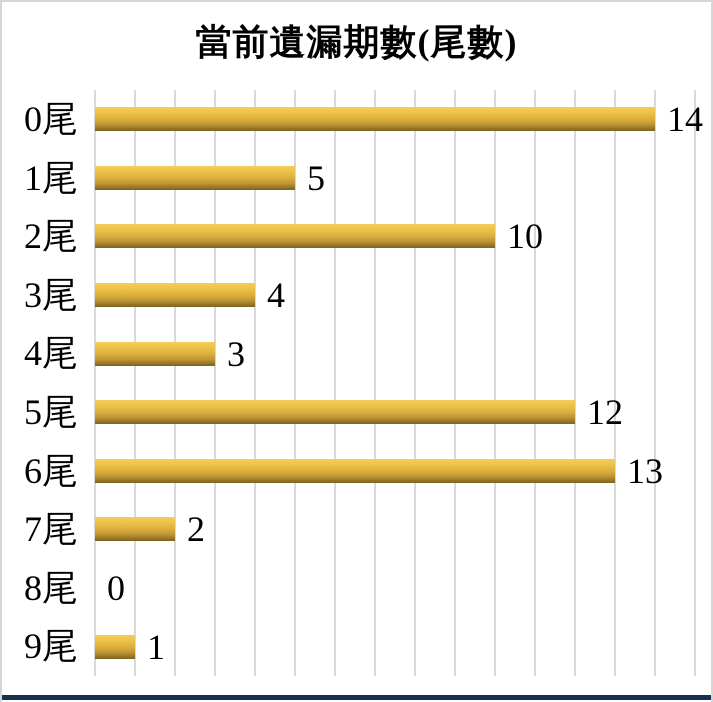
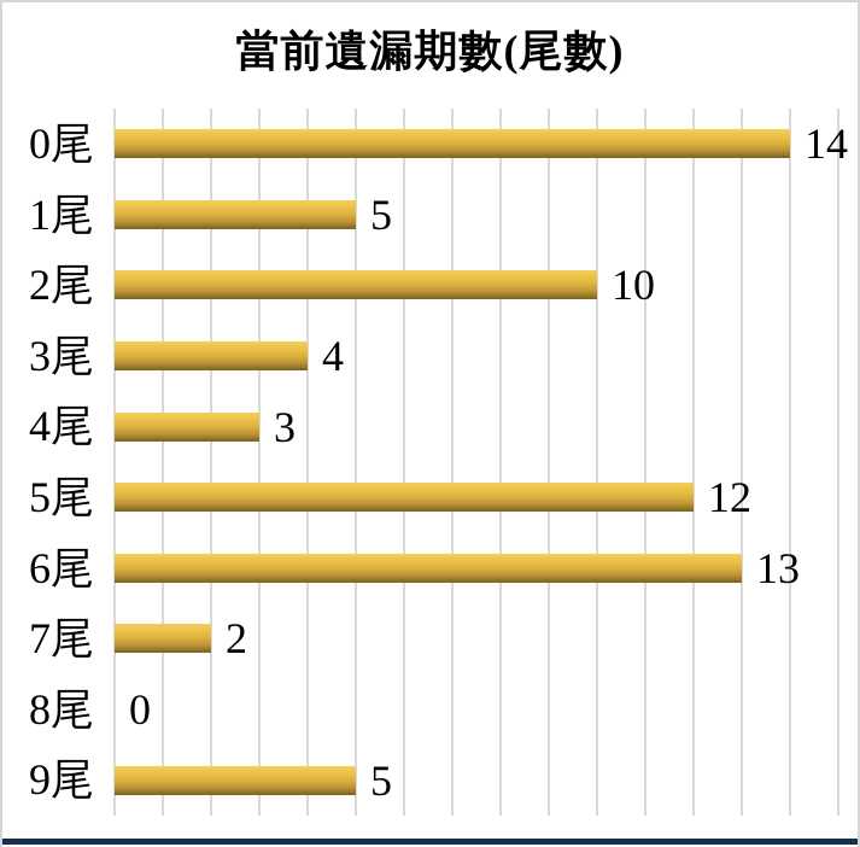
9尾: 1 -> 5
